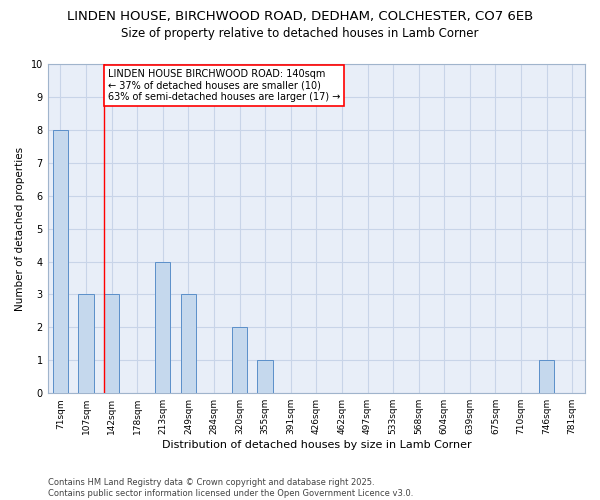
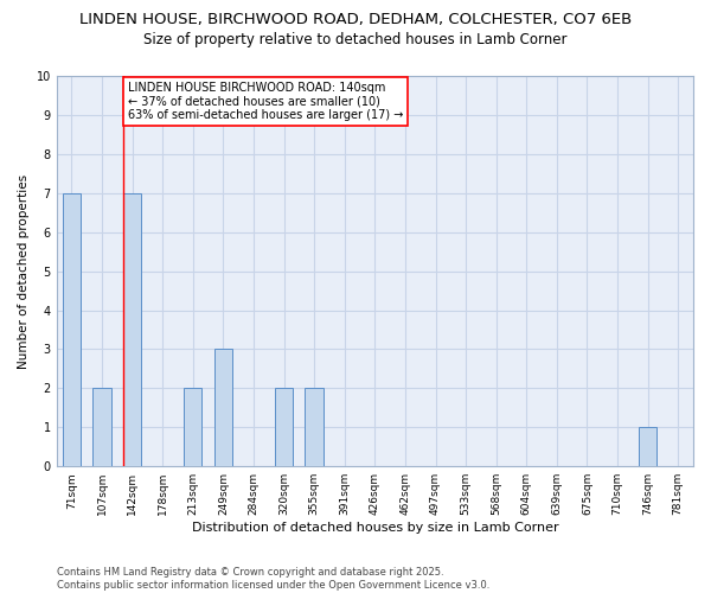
71sqm: 8 -> 7
107sqm: 3 -> 2
142sqm: 3 -> 7
213sqm: 4 -> 2
355sqm: 1 -> 2
